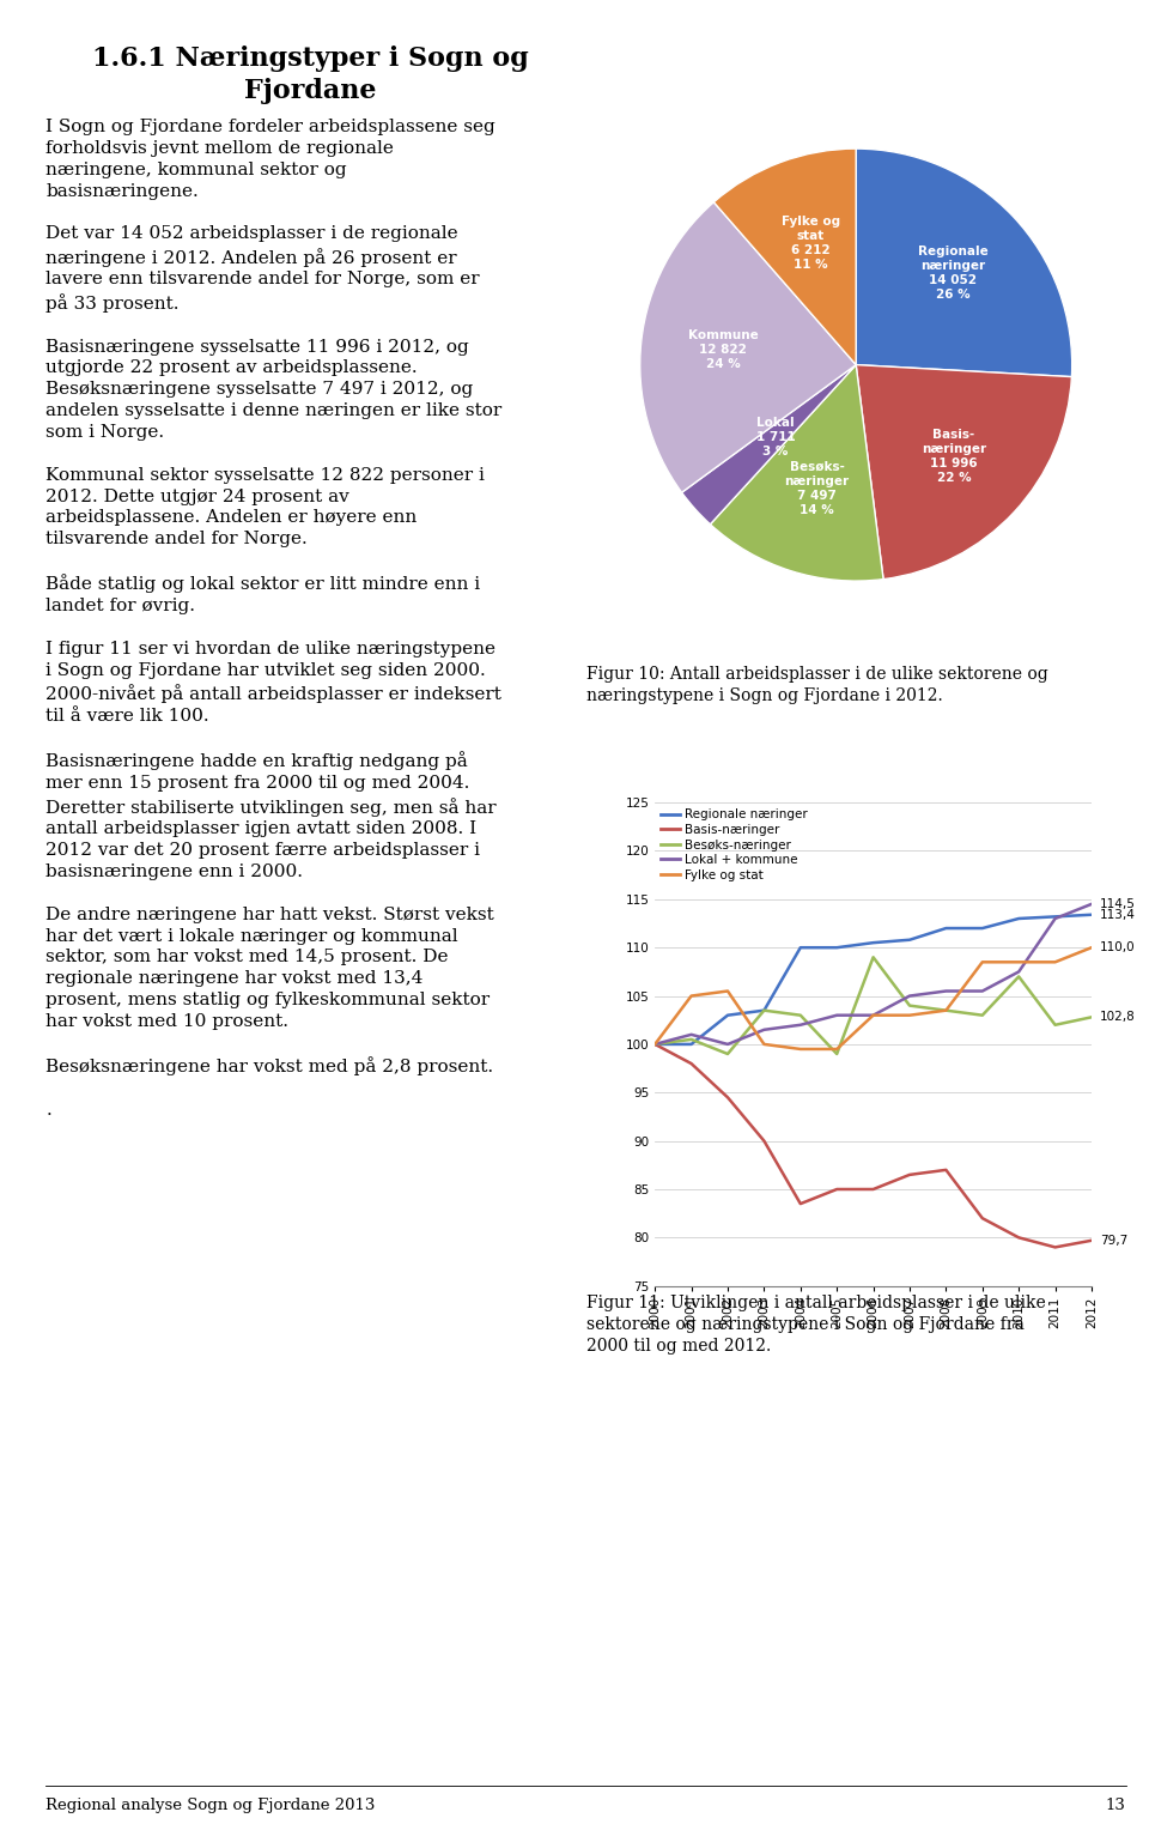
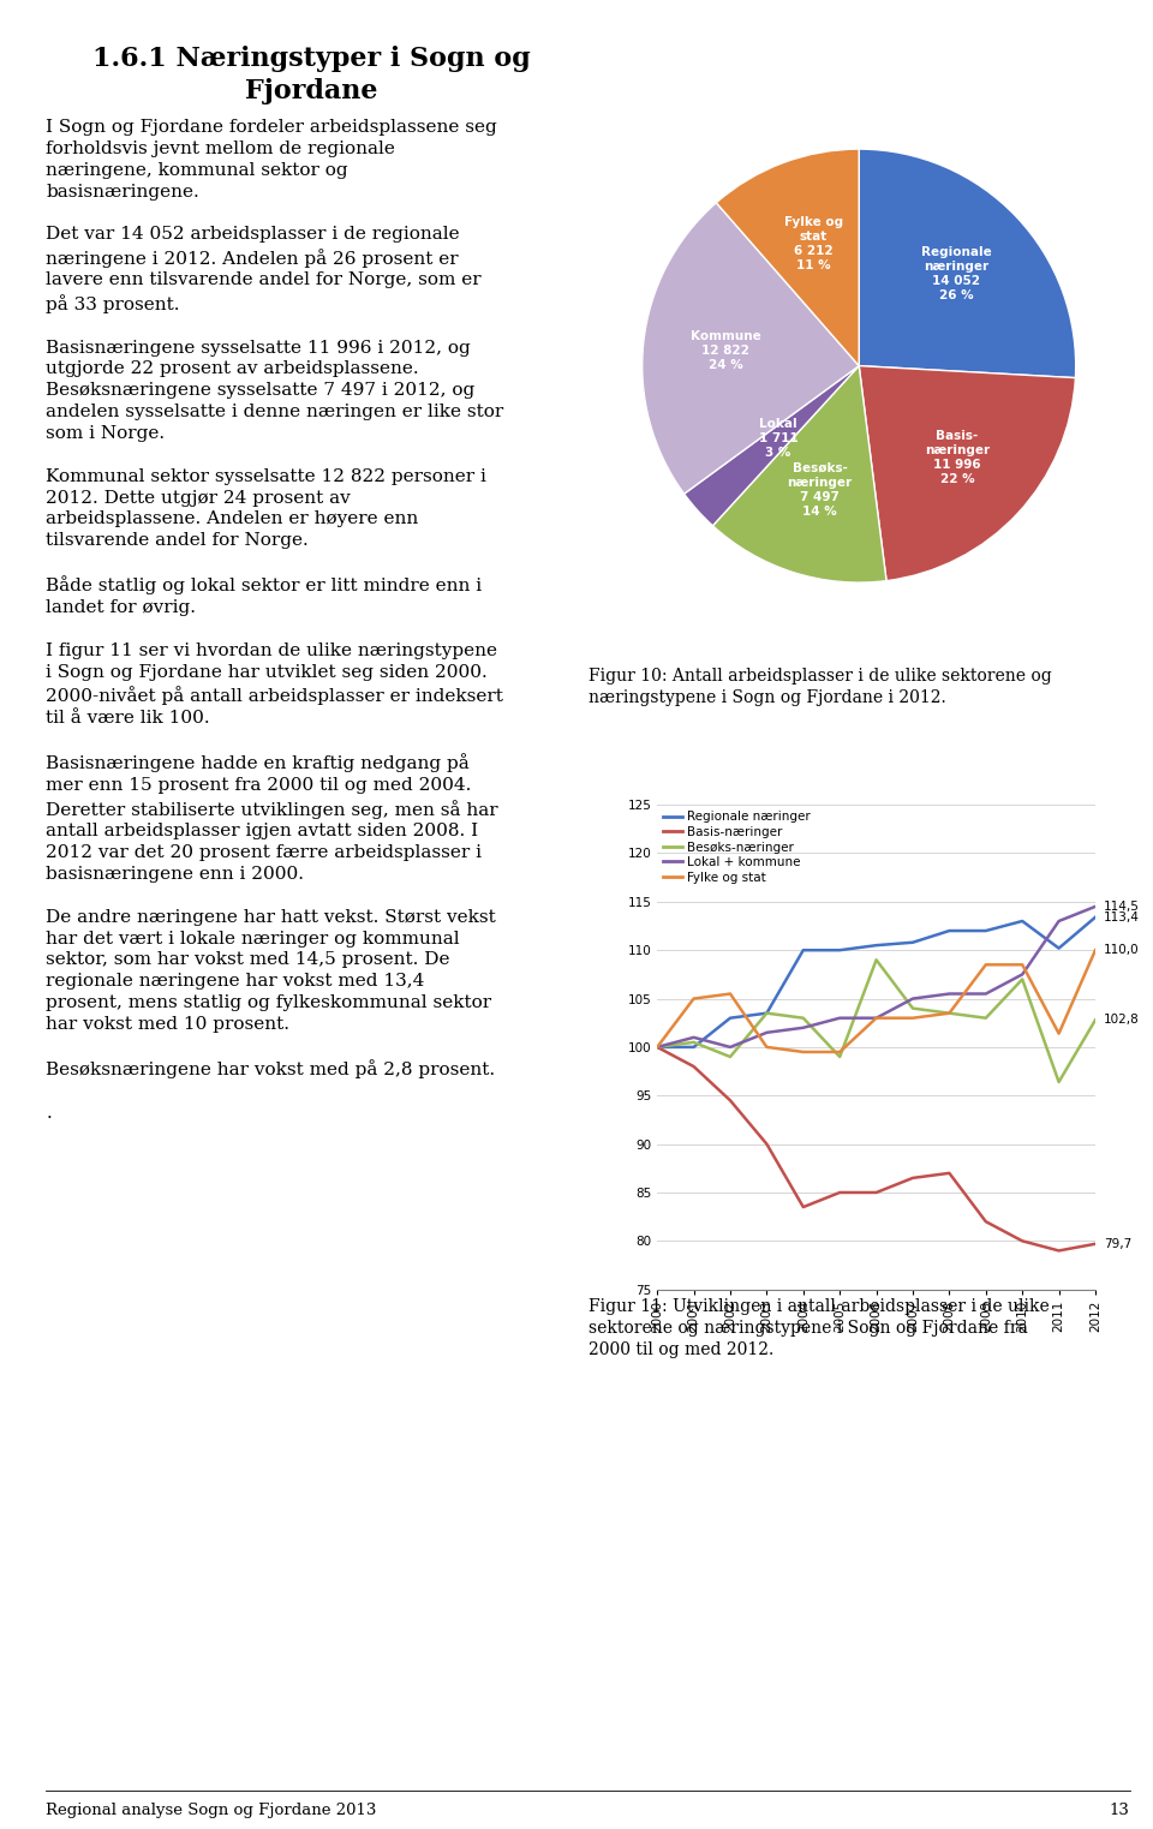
Regionale næringer/2011: 113.2 -> 110.2
Besøks-næringer/2011: 102.0 -> 96.4
Fylke og stat/2011: 108.5 -> 101.4
